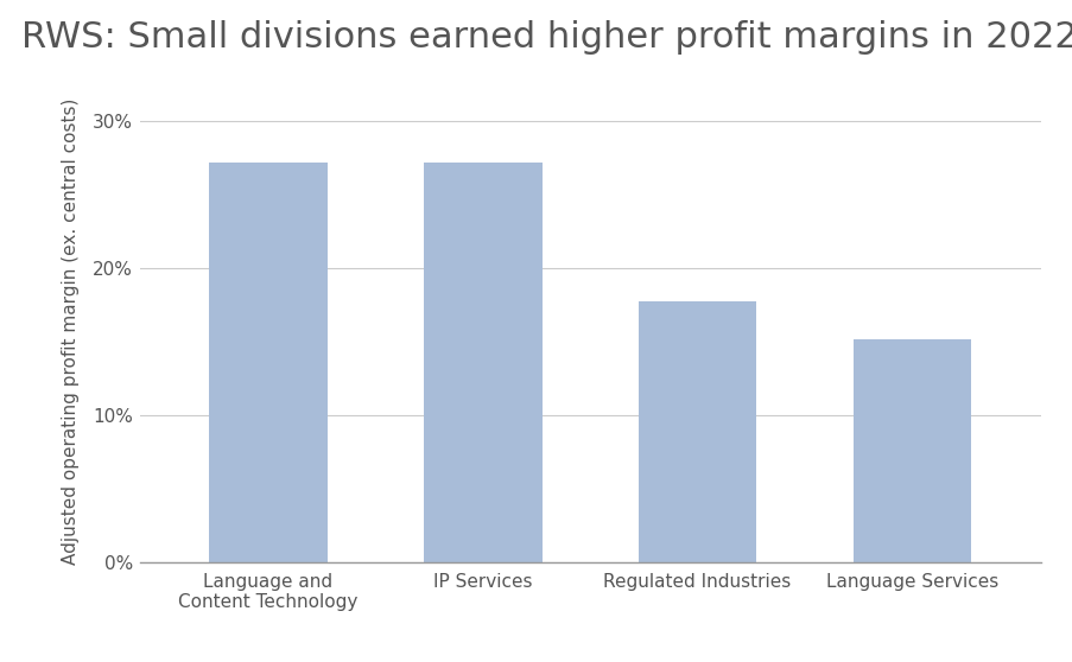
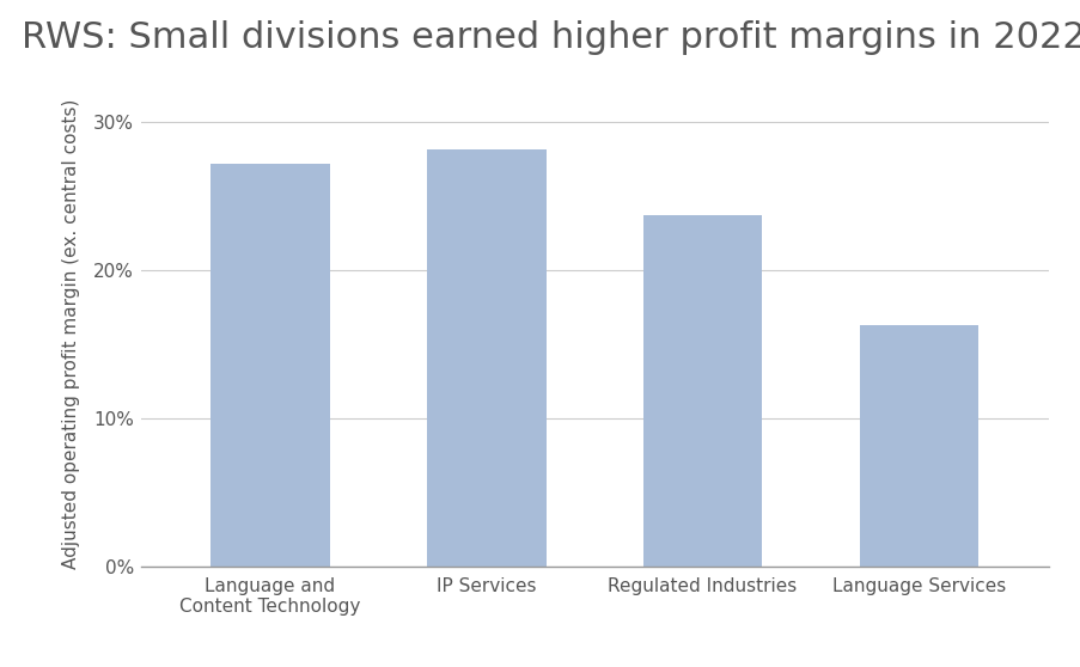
IP Services: 27.2% -> 28.2%
Regulated Industries: 17.8% -> 23.7%
Language Services: 15.2% -> 16.3%
